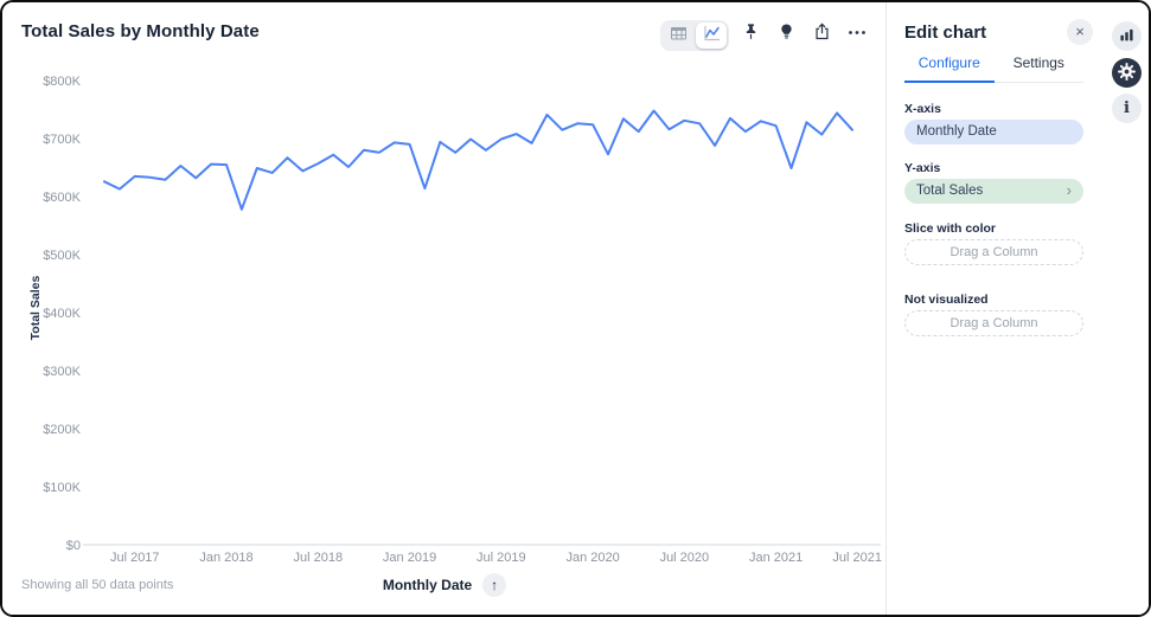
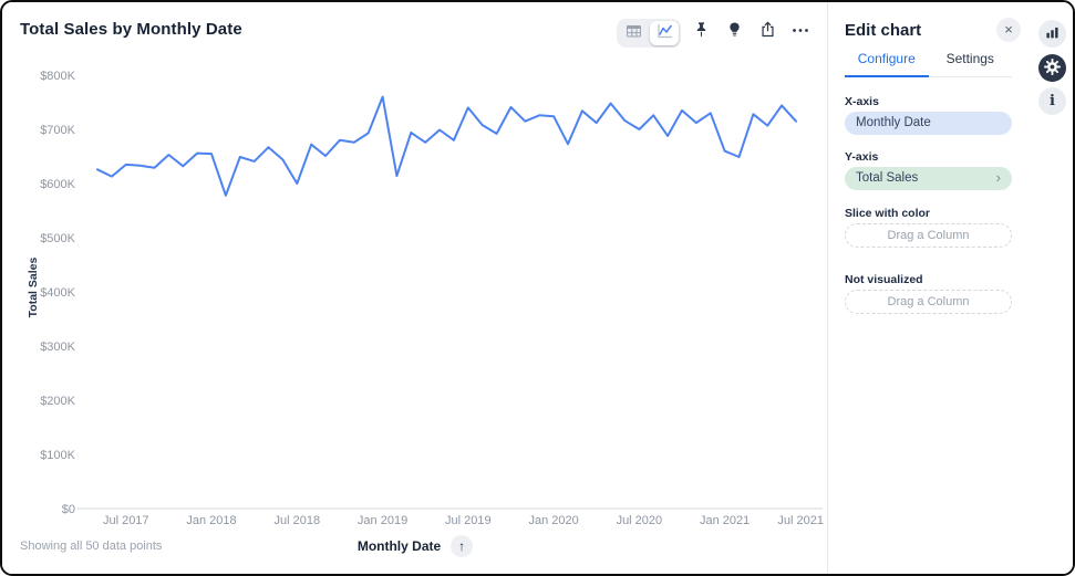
Jul 2018: $660K -> $600K
Jan 2019: $690K -> $760K
Jul 2019: $700K -> $740K
Jul 2020: $730K -> $700K
Jan 2021: $720K -> $660K
